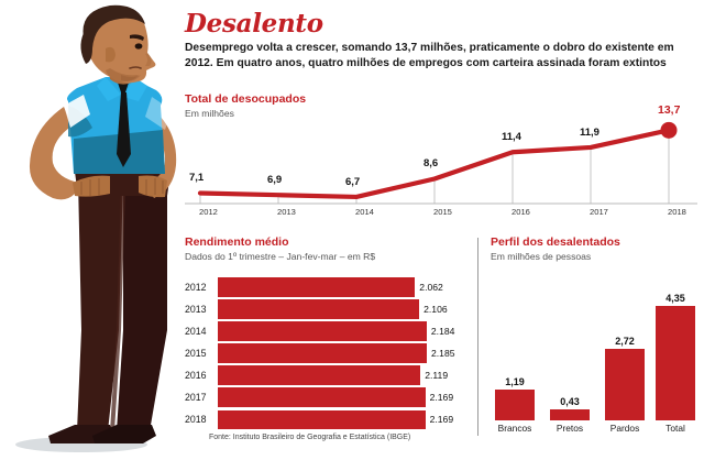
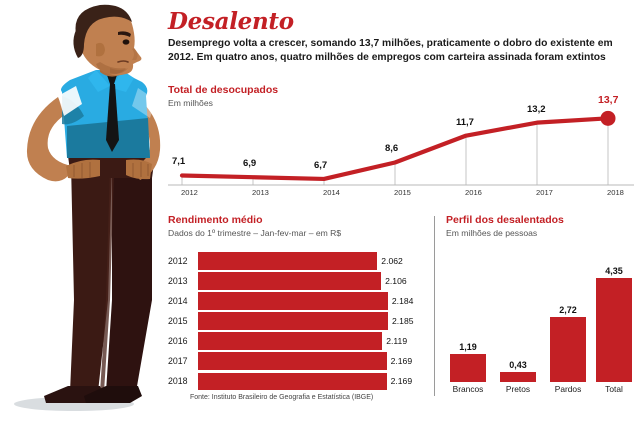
Total de desocupados/2016: 11,4 -> 11,7
Total de desocupados/2017: 11,9 -> 13,2
